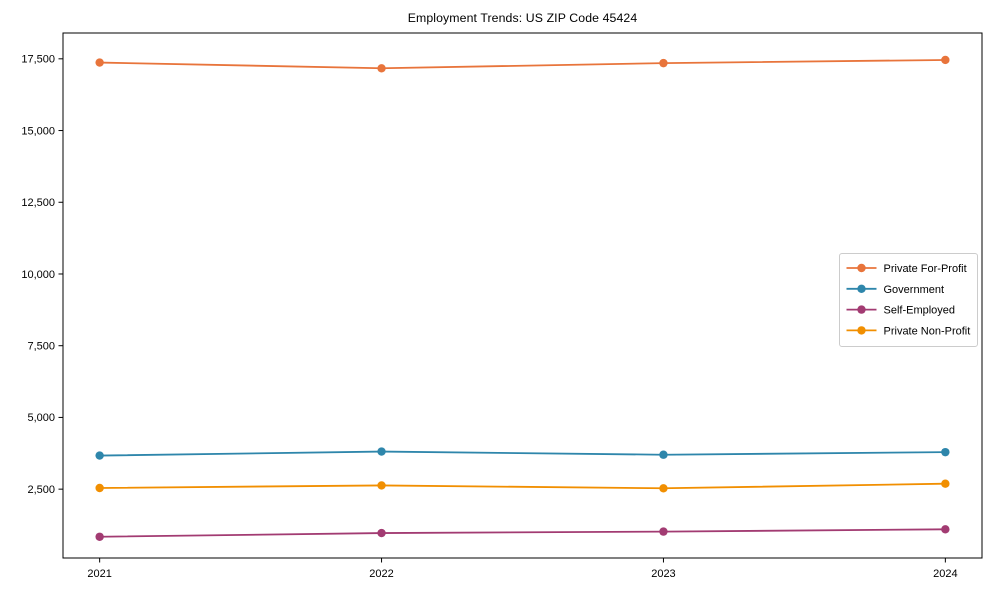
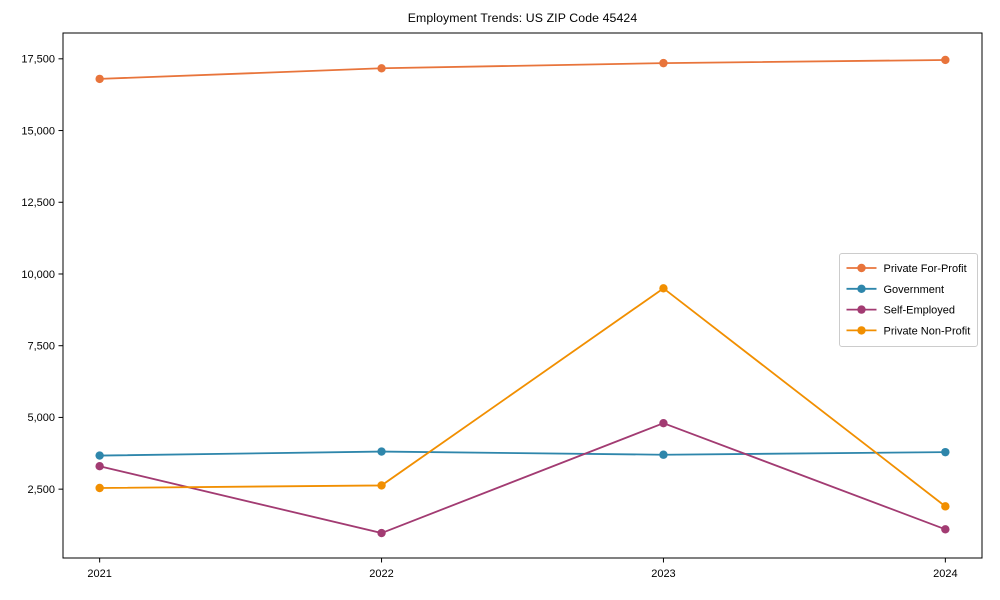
Private For-Profit/2021: 17400 -> 16800
Self-Employed/2021: 800 -> 3300
Self-Employed/2023: 1000 -> 4800
Private Non-Profit/2023: 2500 -> 9500
Private Non-Profit/2024: 2700 -> 1900
